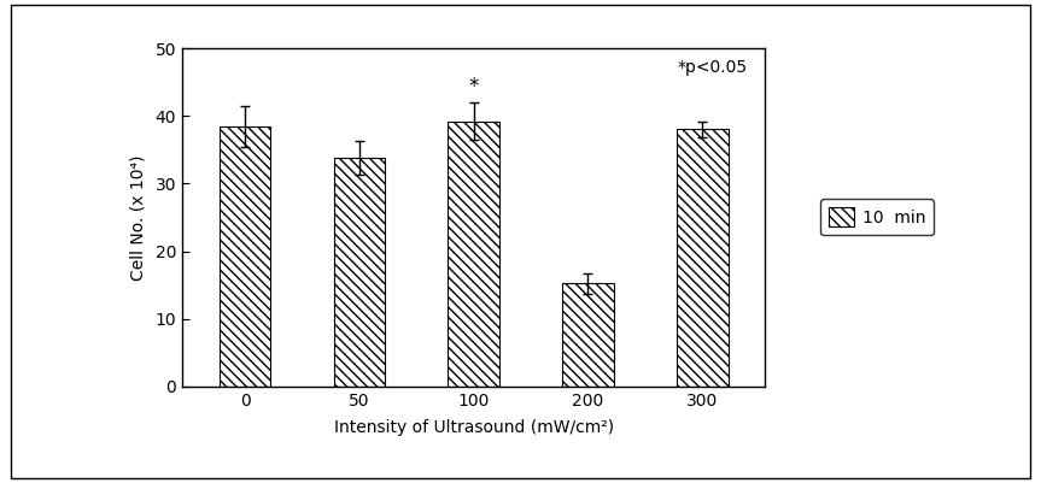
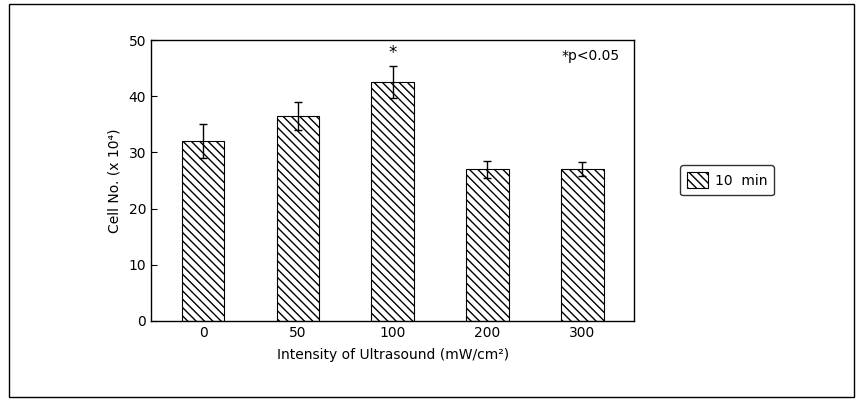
0: 38.4 -> 32.0
50: 33.8 -> 36.5
100: 39.2 -> 42.5
200: 15.2 -> 27.0
300: 38.0 -> 27.0
